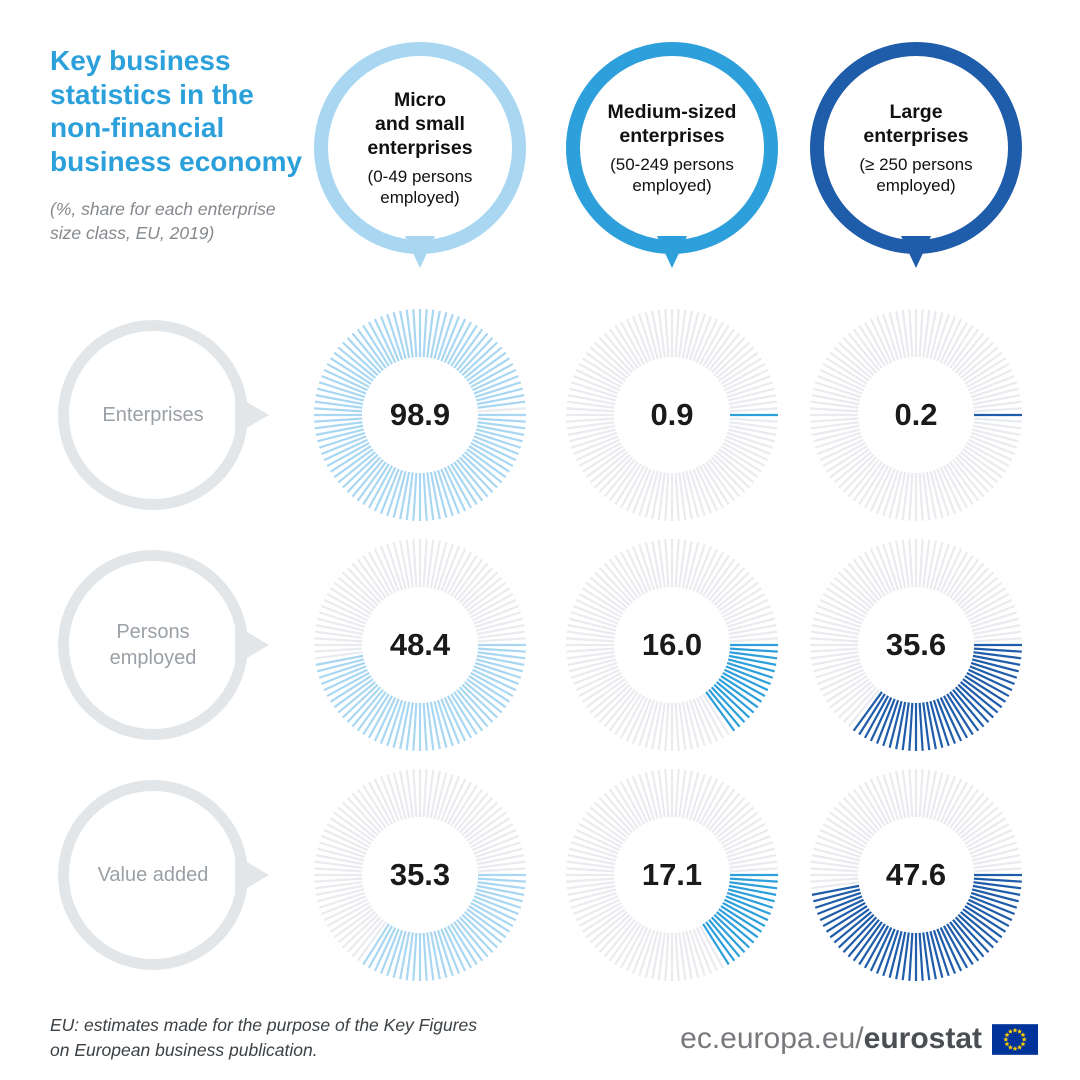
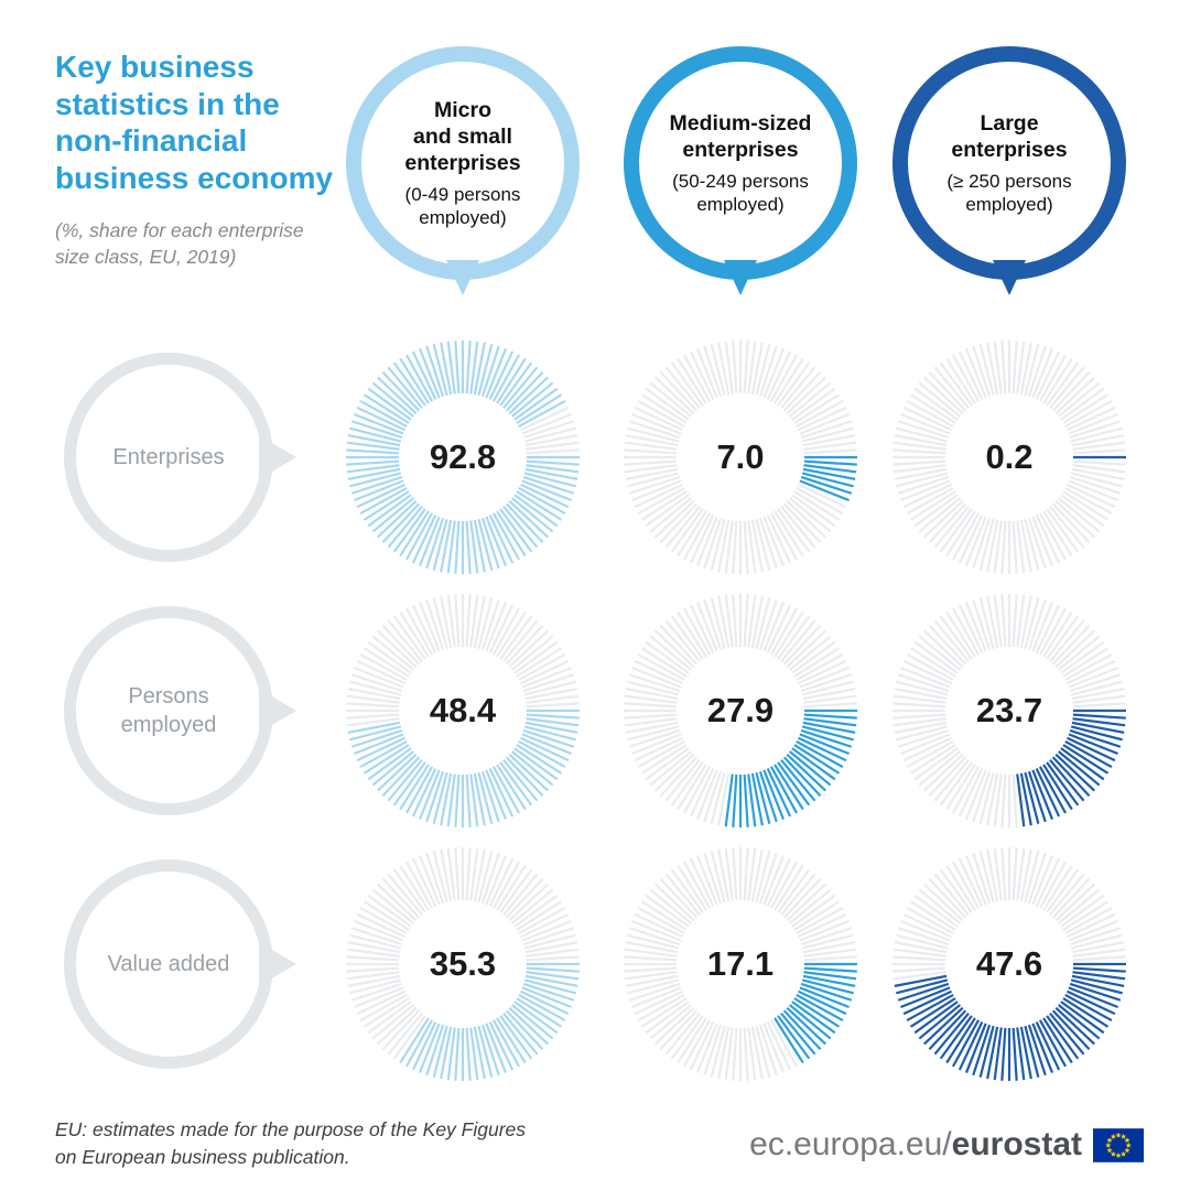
Enterprises/Micro and small enterprises (0-49 persons employed): 98.9 -> 92.8
Enterprises/Medium-sized enterprises (50-249 persons employed): 0.9 -> 7.0
Persons employed/Medium-sized enterprises (50-249 persons employed): 16.0 -> 27.9
Persons employed/Large enterprises (≥ 250 persons employed): 35.6 -> 23.7
